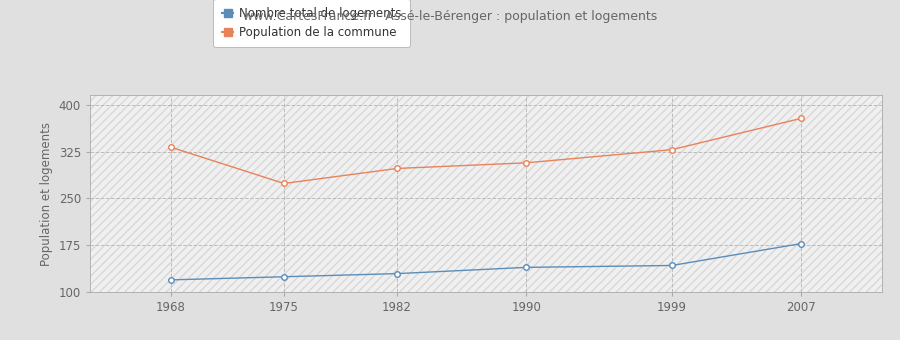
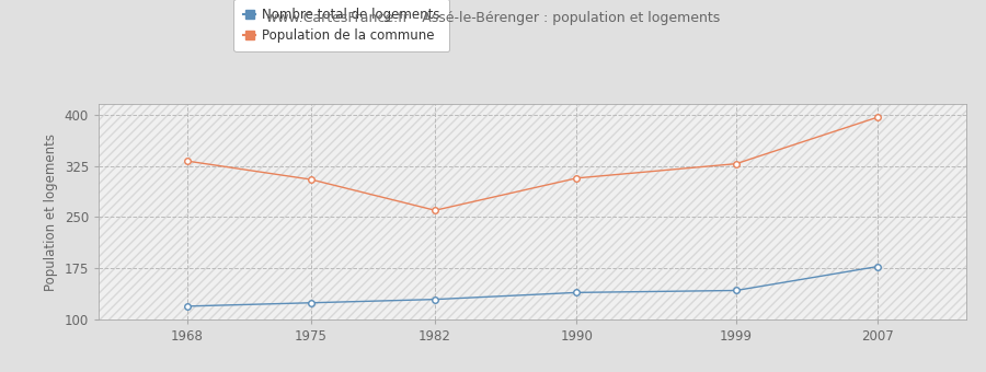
Population de la commune/1975: 274 -> 305
Population de la commune/1982: 298 -> 260
Population de la commune/2007: 378 -> 396
